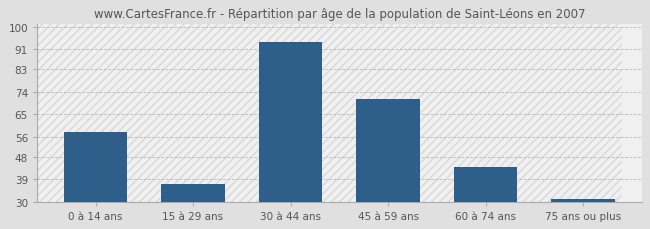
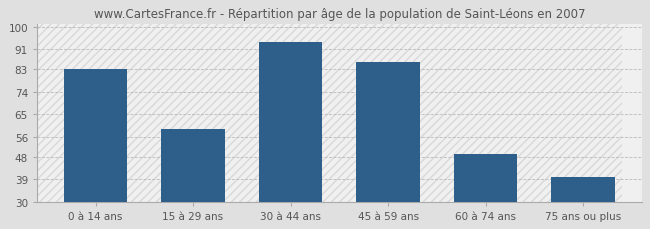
0 à 14 ans: 58 -> 83
15 à 29 ans: 37 -> 59
45 à 59 ans: 71 -> 86
60 à 74 ans: 44 -> 49
75 ans ou plus: 31 -> 40
